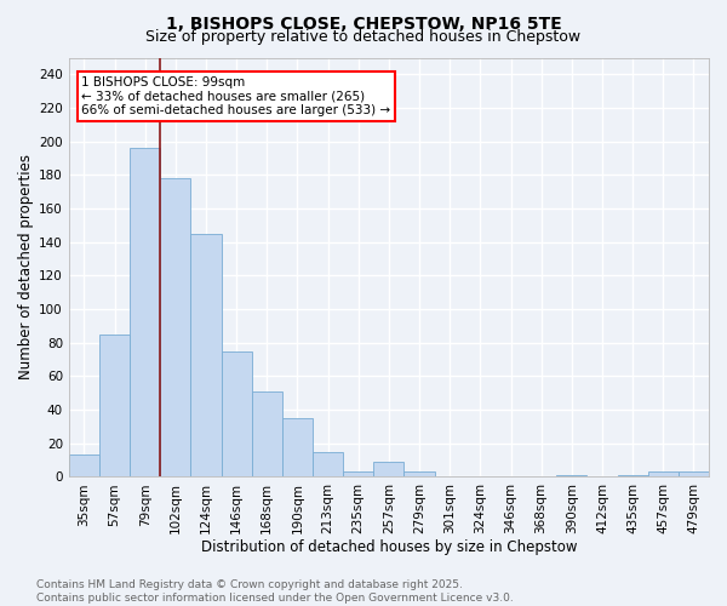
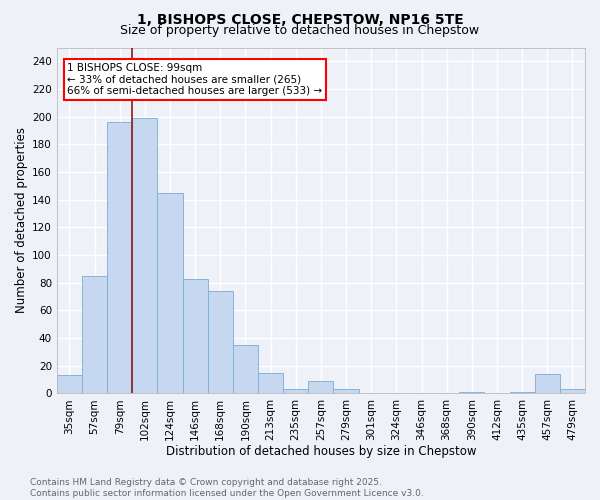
102sqm: 178 -> 199
146sqm: 75 -> 83
168sqm: 51 -> 74
457sqm: 3 -> 14
